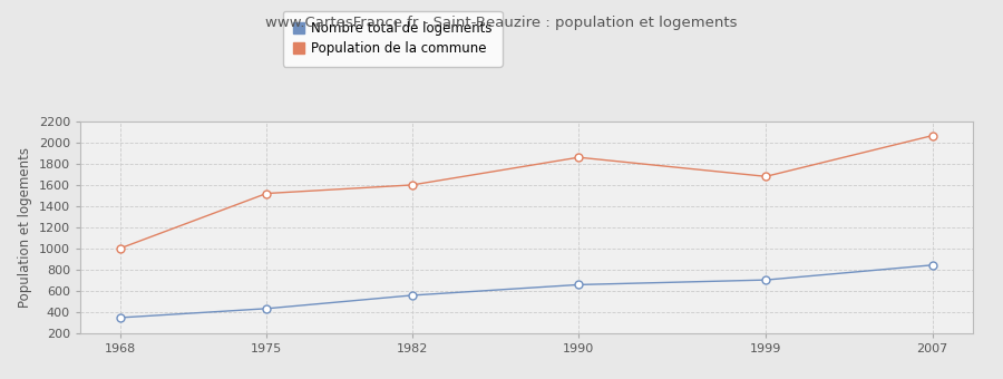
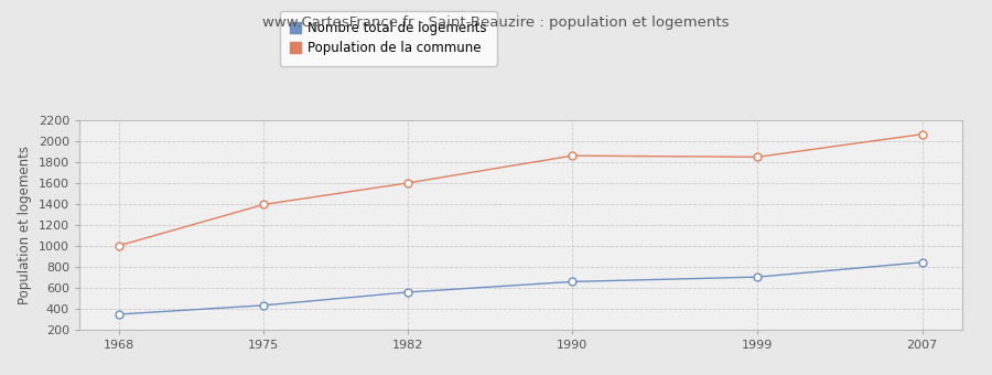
Population de la commune/1975: 1520 -> 1400
Population de la commune/1999: 1680 -> 1850
